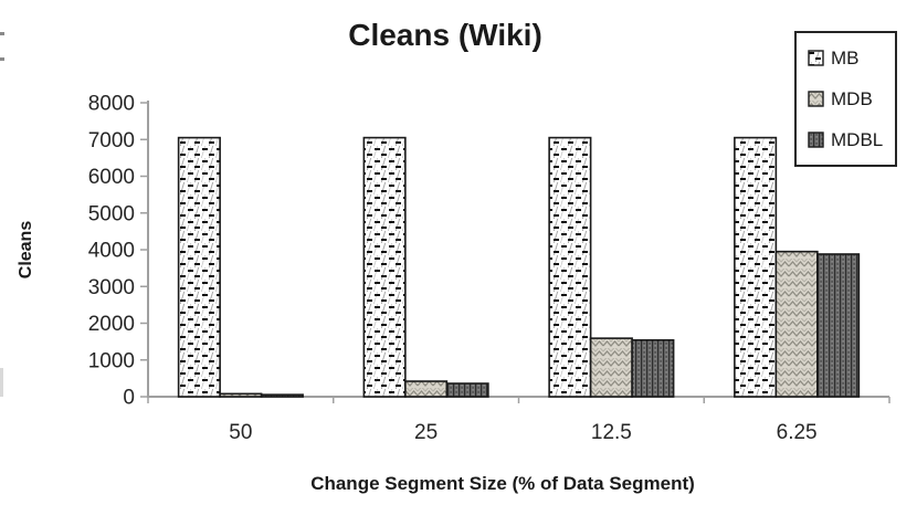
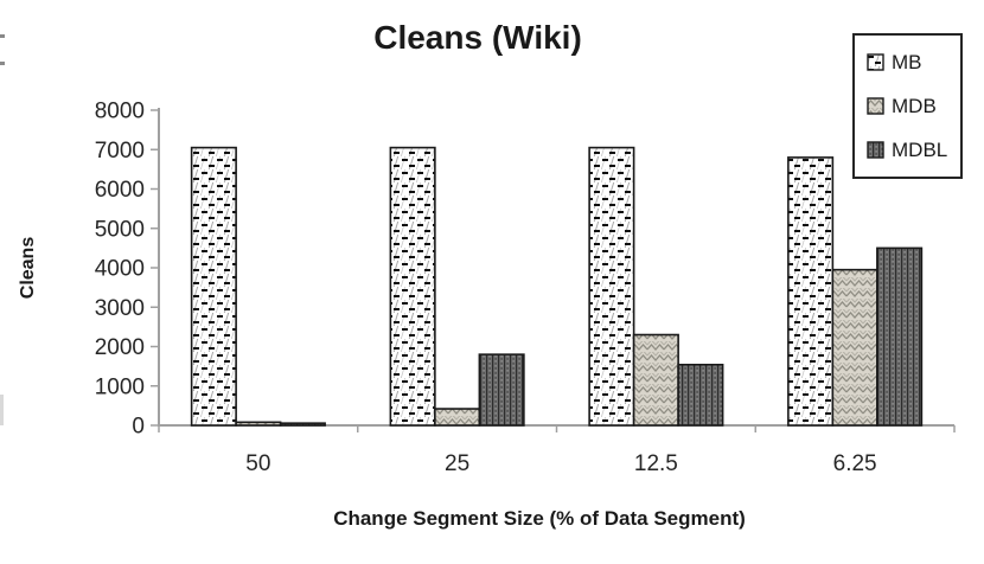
MDBL/25: 400 -> 1800
MDB/12.5: 1600 -> 2300
MB/6.25: 7000 -> 6800
MDBL/6.25: 3900 -> 4500
